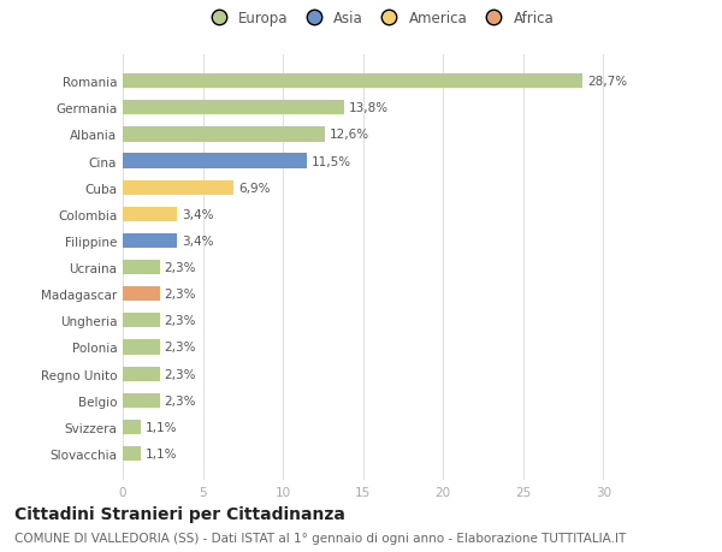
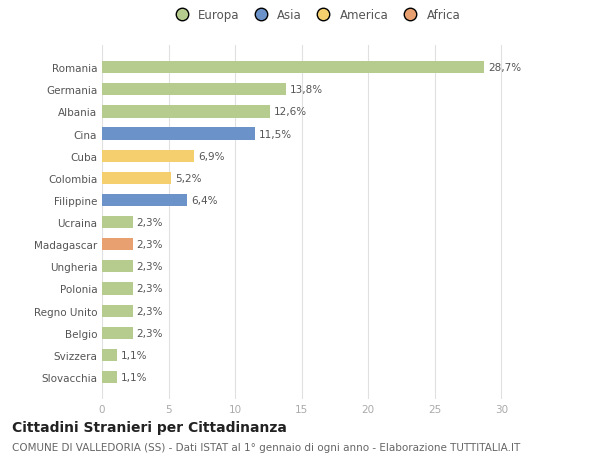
Colombia: 3,4% -> 5,2%
Filippine: 3,4% -> 6,4%
